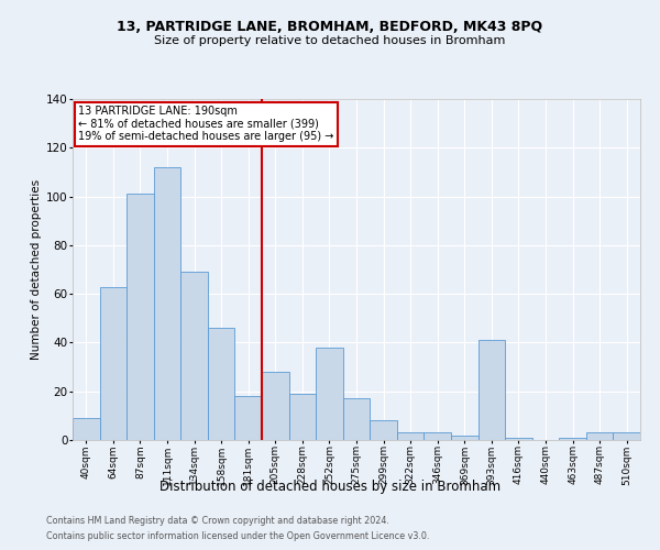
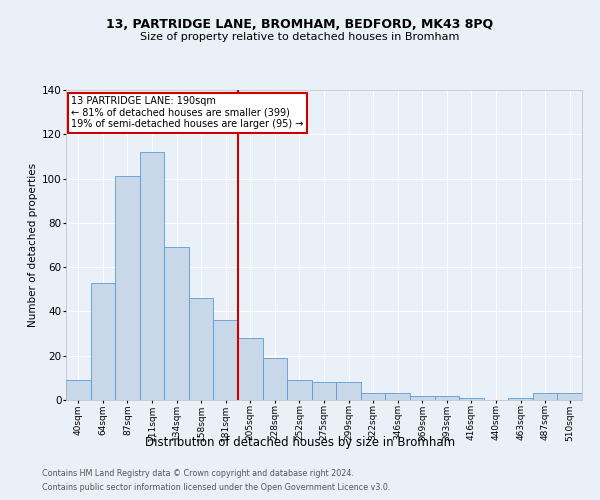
64sqm: 63 -> 53
181sqm: 18 -> 36
252sqm: 38 -> 9
275sqm: 17 -> 8
393sqm: 41 -> 2
